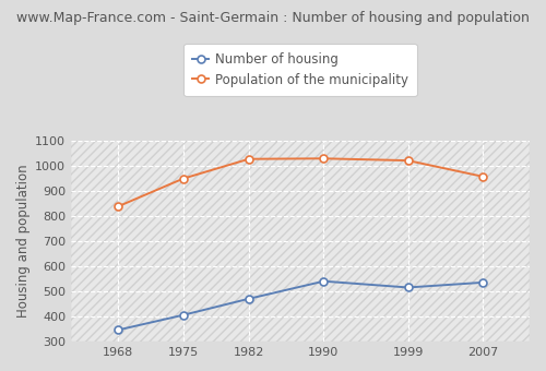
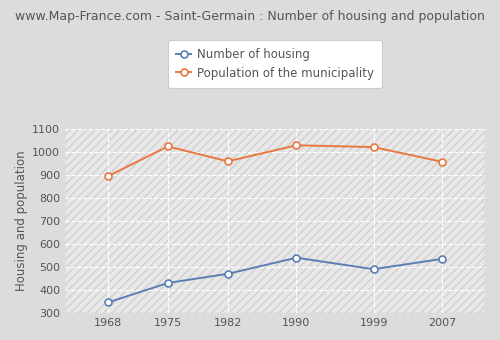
Population of the municipality/1968: 838 -> 895
Number of housing/1975: 405 -> 430
Population of the municipality/1975: 950 -> 1025
Population of the municipality/1982: 1028 -> 960
Number of housing/1999: 515 -> 490
